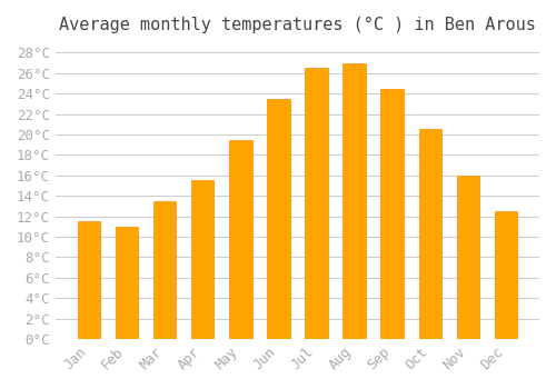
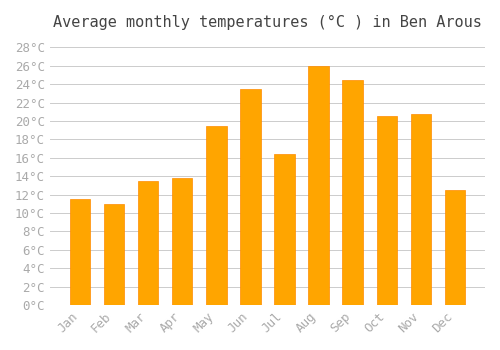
Apr: 15.5°C -> 13.8°C
Jul: 26.5°C -> 16.4°C
Aug: 27.0°C -> 26.0°C
Nov: 16.0°C -> 20.8°C
